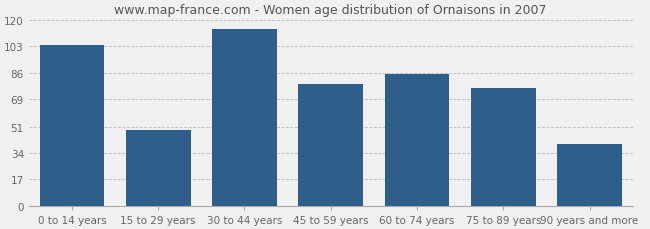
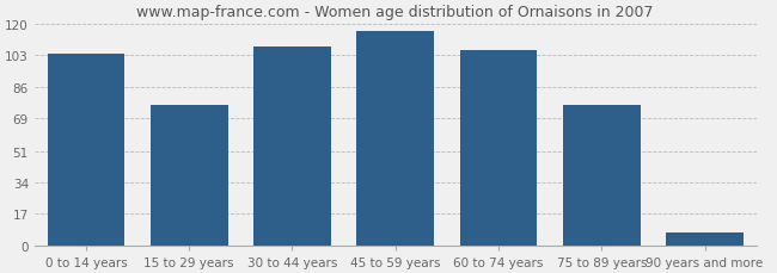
15 to 29 years: 49 -> 76
30 to 44 years: 114 -> 108
45 to 59 years: 79 -> 116
60 to 74 years: 85 -> 106
90 years and more: 40 -> 7
